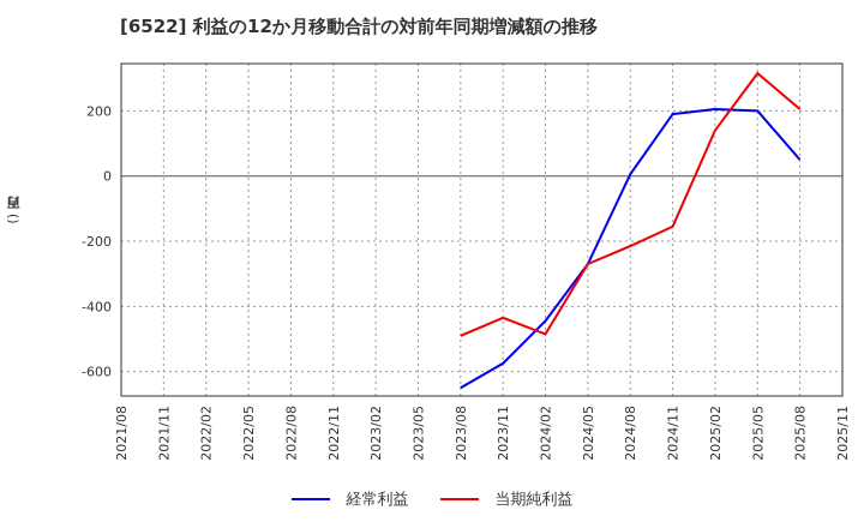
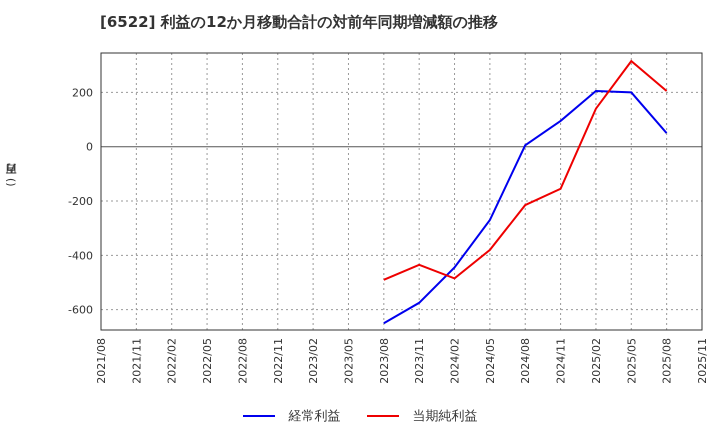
当期純利益/2024/05: -270 -> -380
経常利益/2024/11: 190 -> 100
